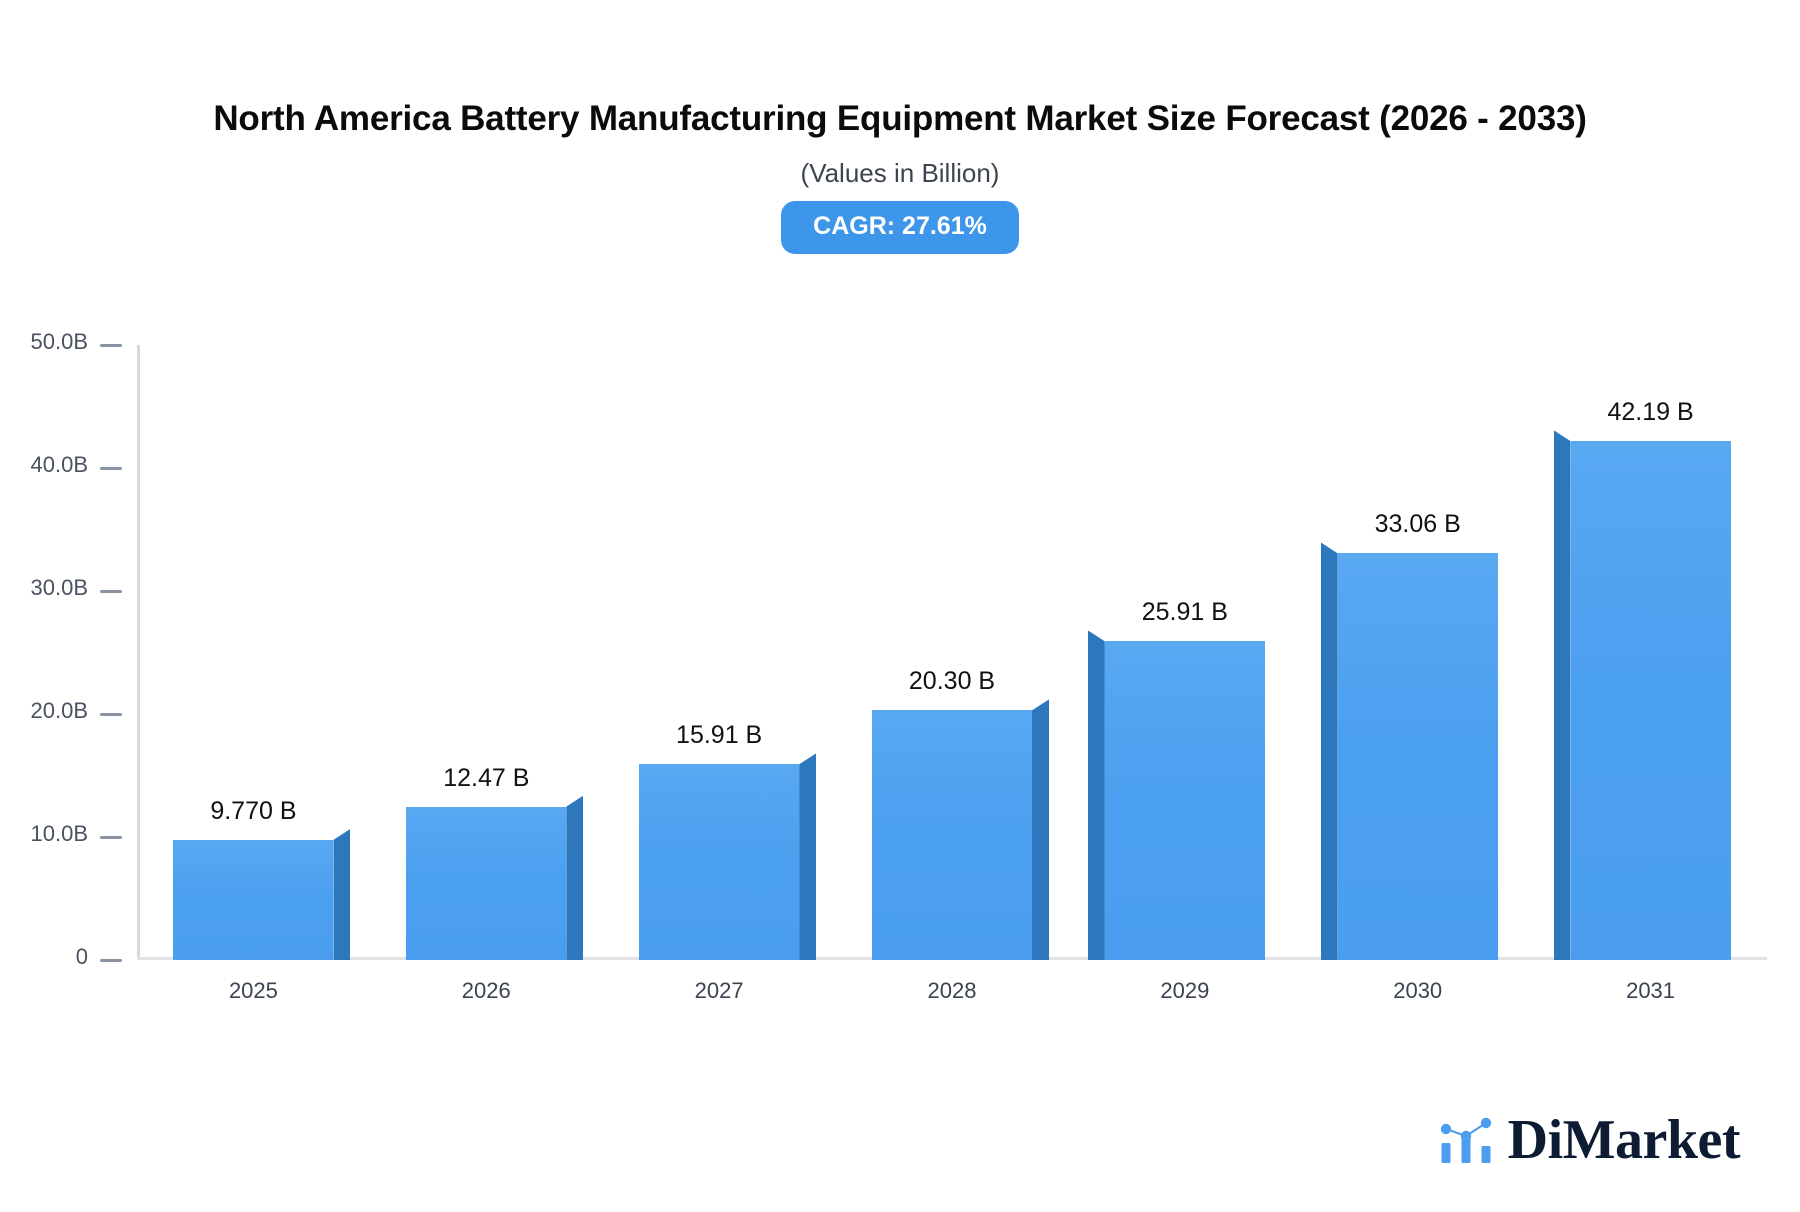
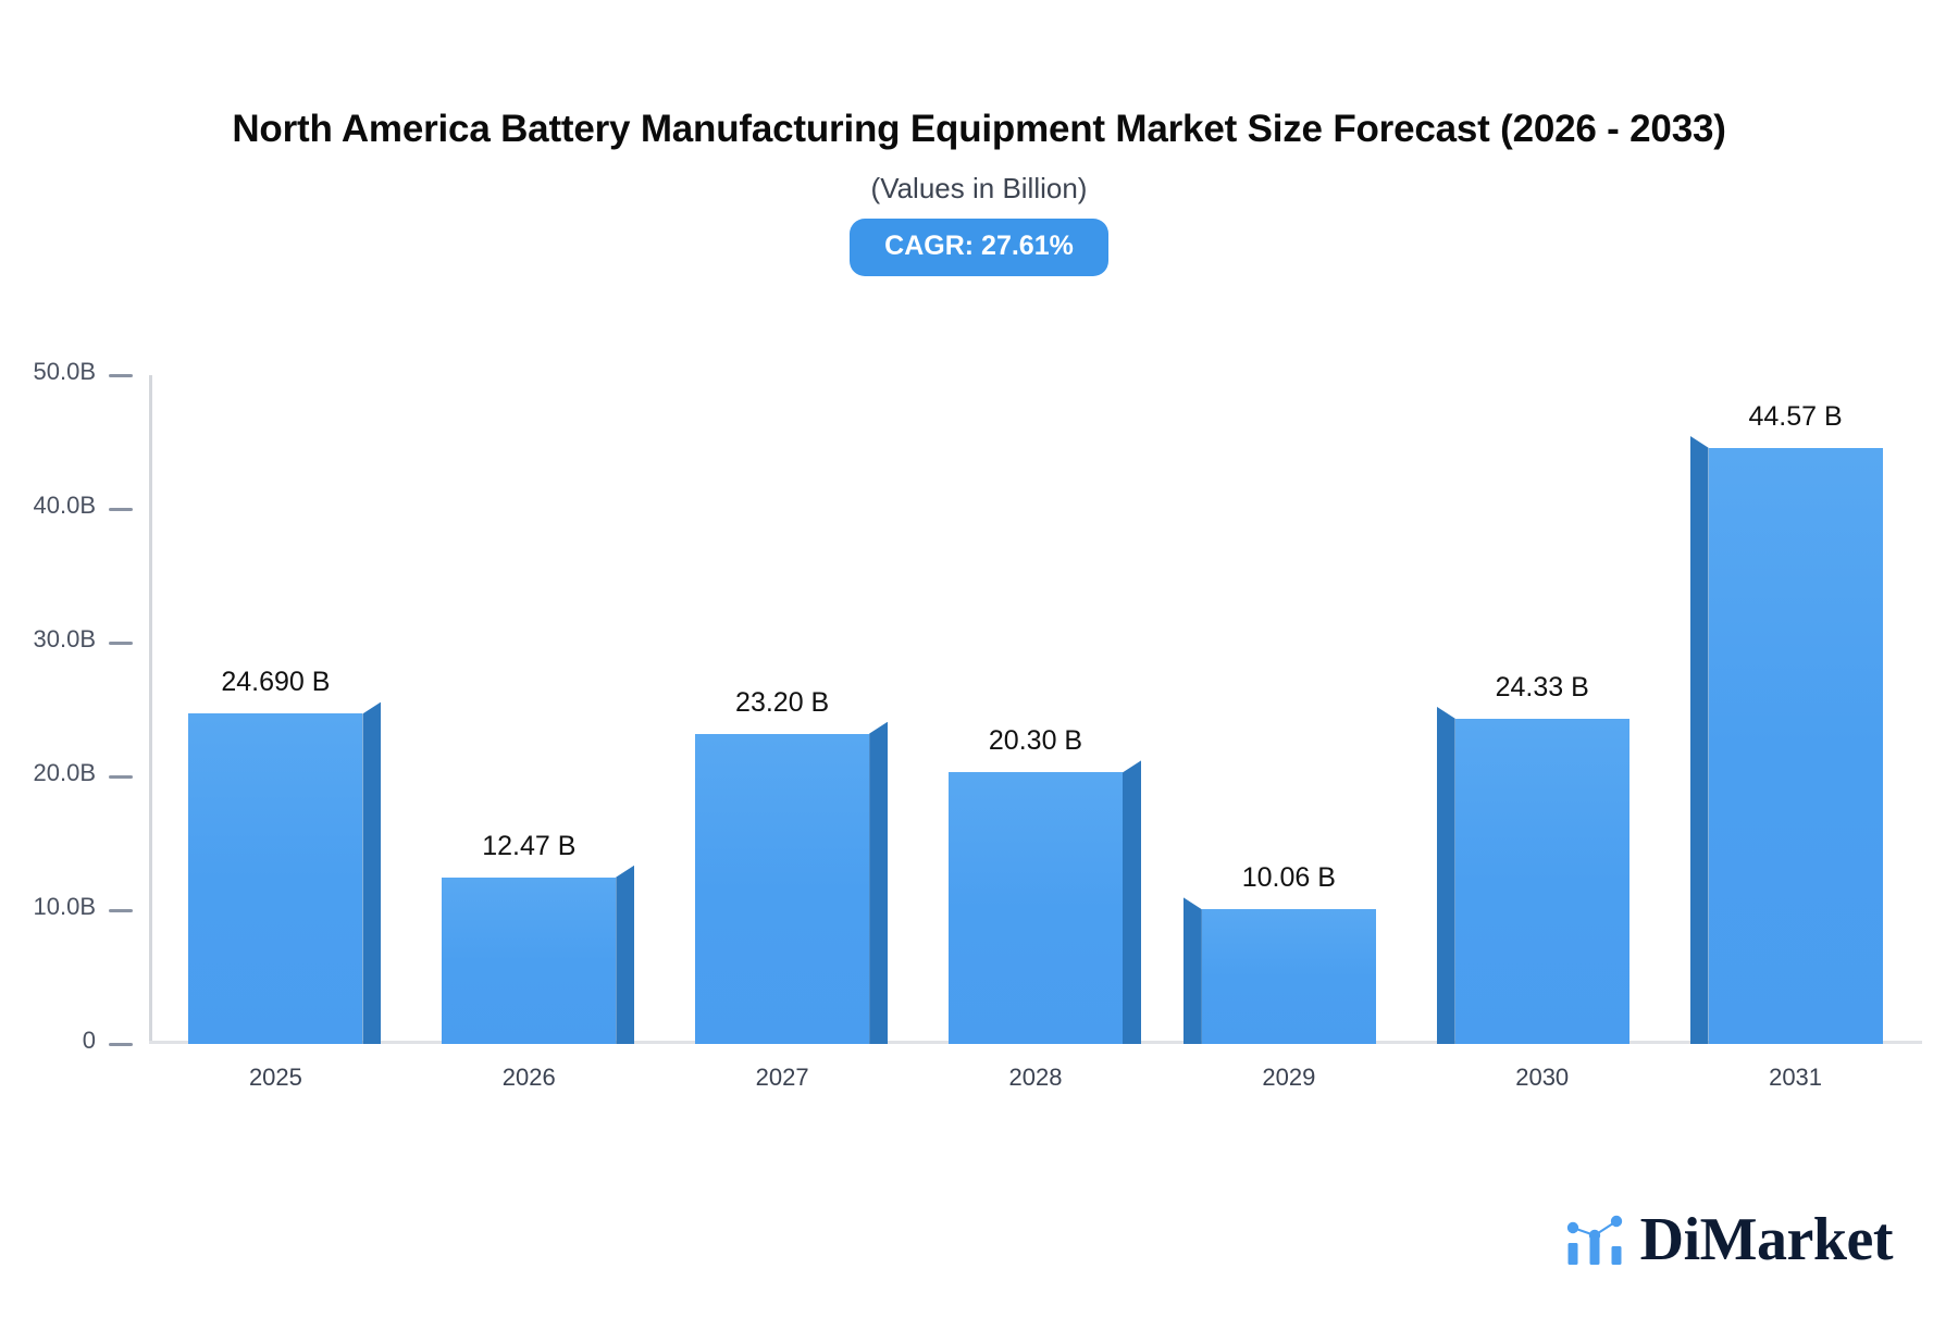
2025: 9.770 -> 24.690
2027: 15.91 -> 23.20
2029: 25.91 -> 10.06
2030: 33.06 -> 24.33
2031: 42.19 -> 44.57
